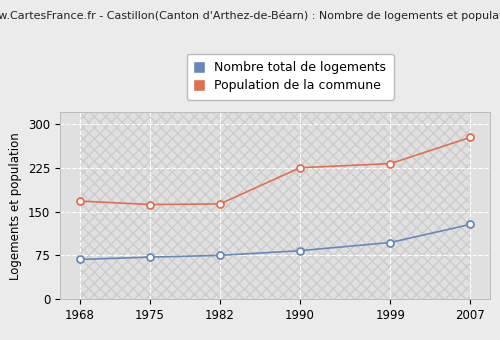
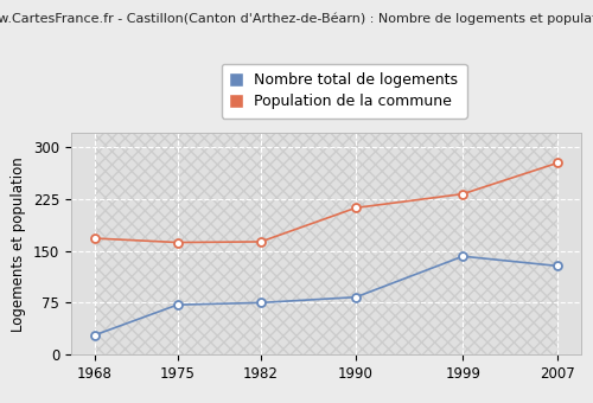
Nombre total de logements/1968: 68 -> 28
Population de la commune/1990: 225 -> 212
Nombre total de logements/1999: 97 -> 142
